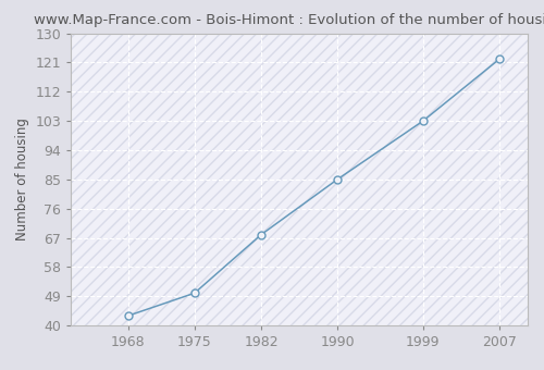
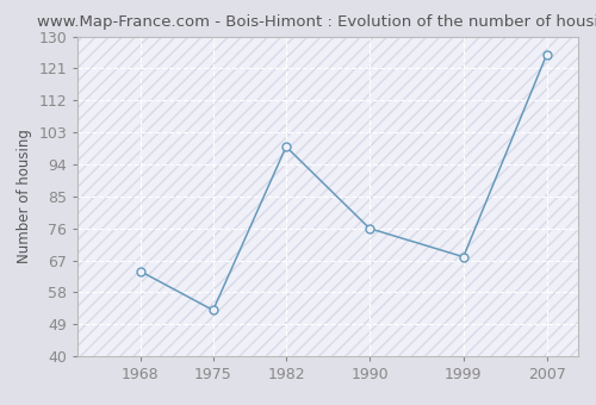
1968: 43 -> 64
1975: 50 -> 53
1982: 68 -> 99
1990: 85 -> 76
1999: 103 -> 68
2007: 122 -> 125
